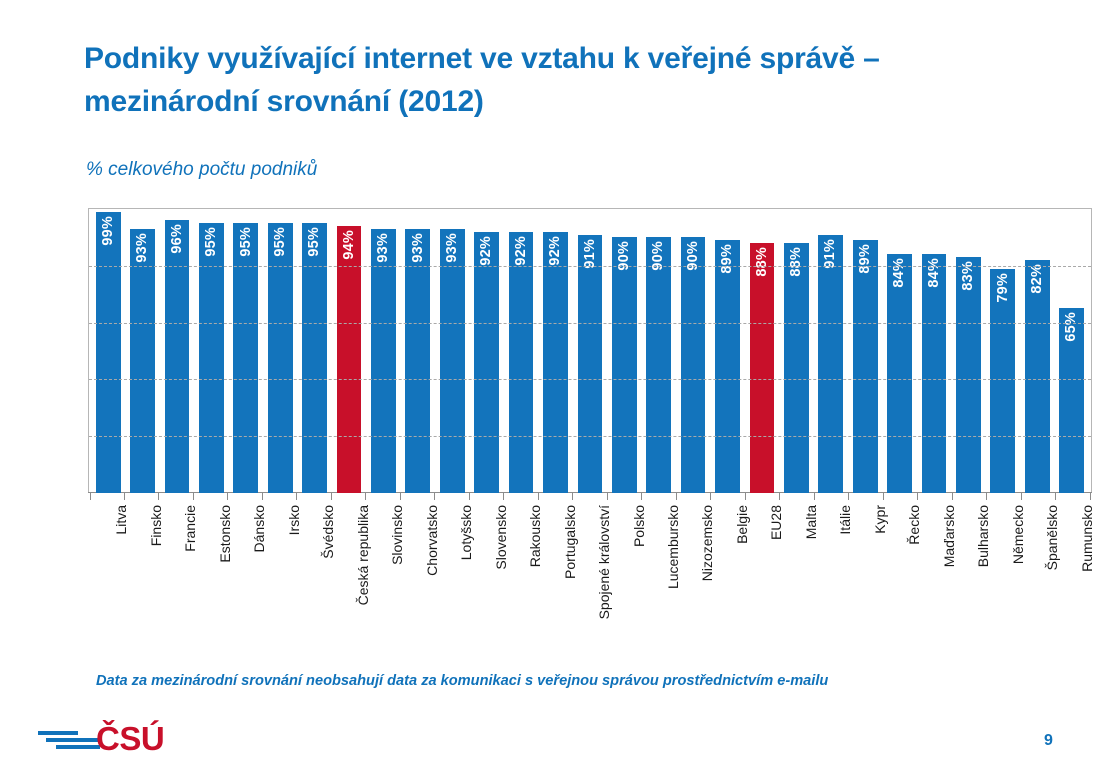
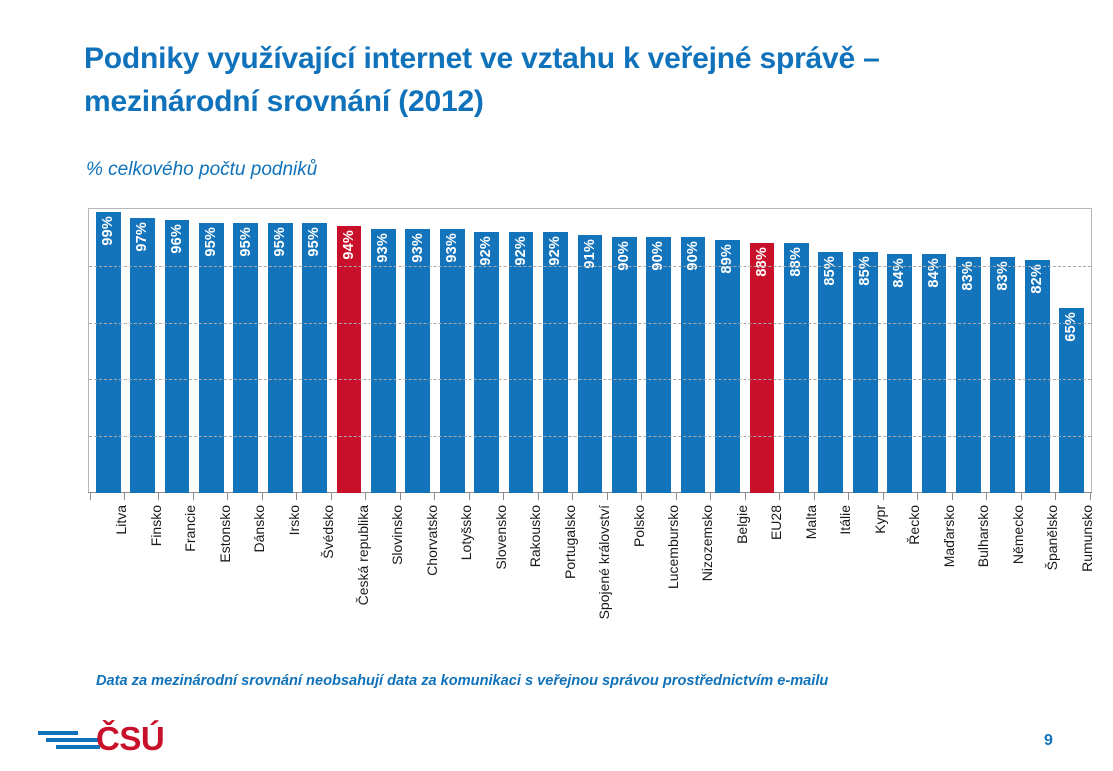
Finsko: 93% -> 97%
Itálie: 91% -> 85%
Kypr: 89% -> 85%
Německo: 79% -> 83%
